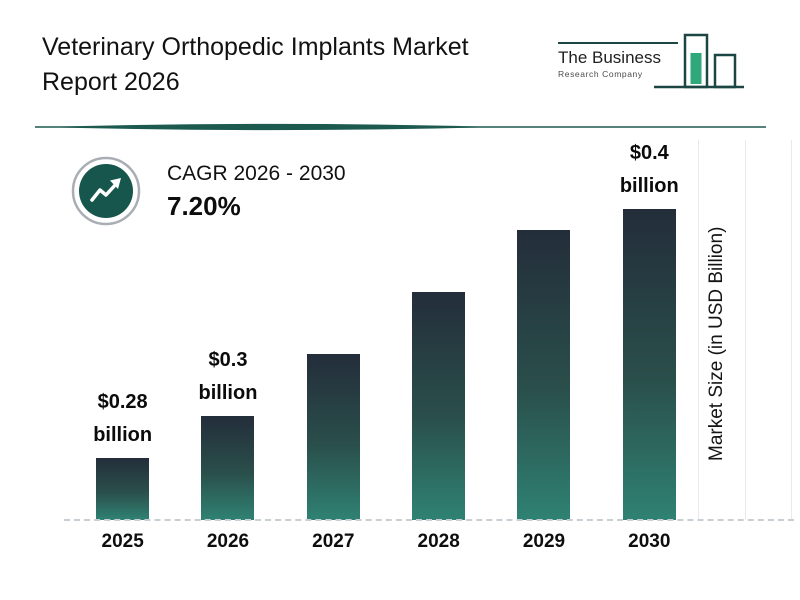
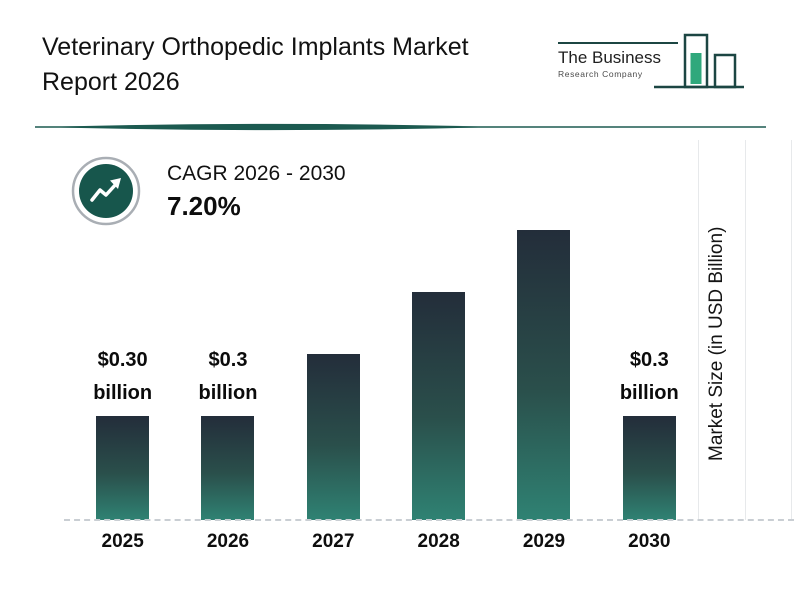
2025: $0.28 -> $0.30
2030: $0.4 -> $0.3
